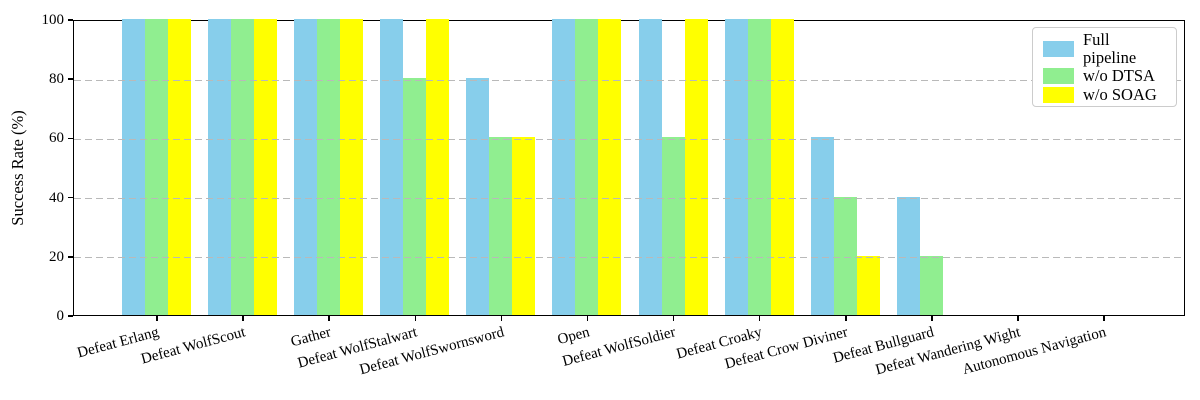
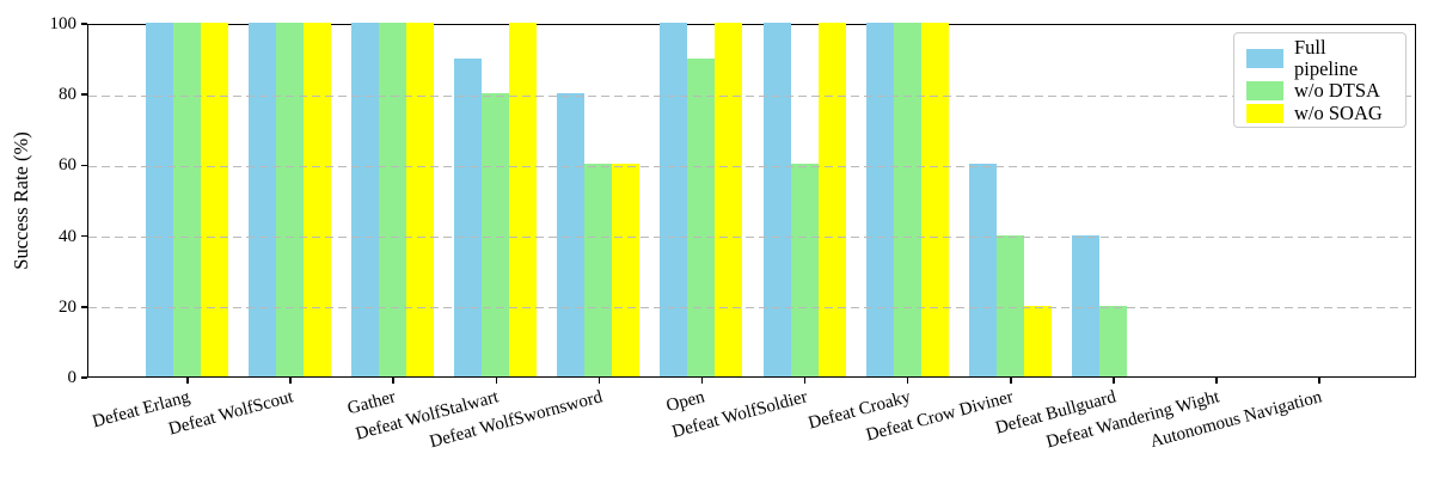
Full pipeline/Defeat WolfStalwart: 100 -> 90
w/o DTSA/Open: 100 -> 90
